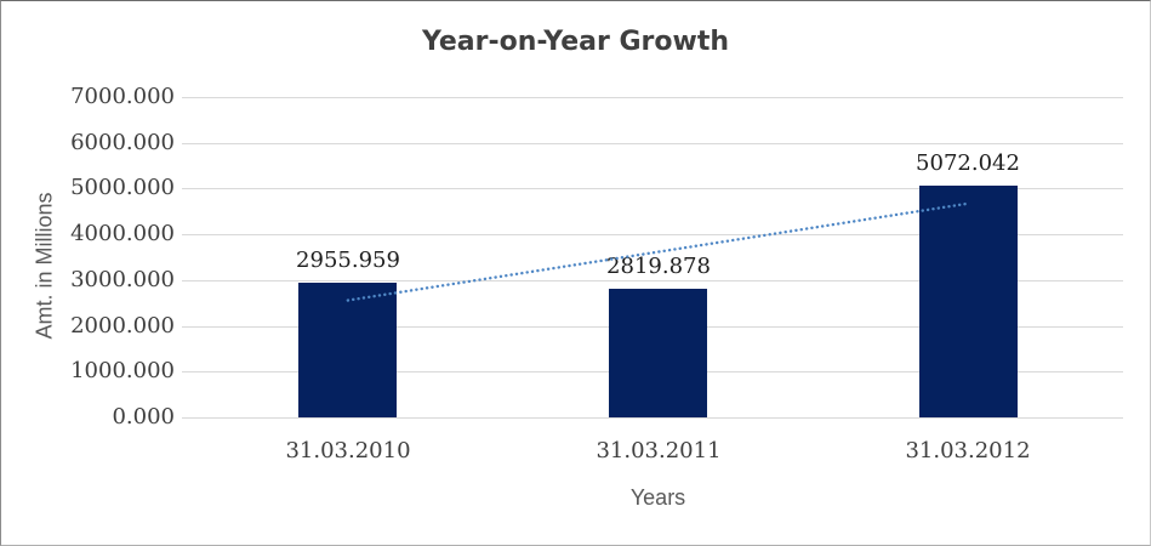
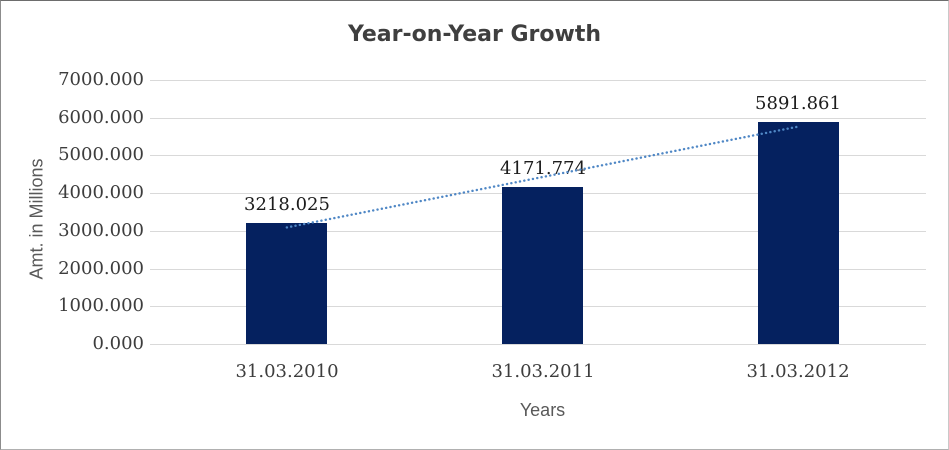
31.03.2010: 2955.959 -> 3218.025
31.03.2011: 2819.878 -> 4171.774
31.03.2012: 5072.042 -> 5891.861
